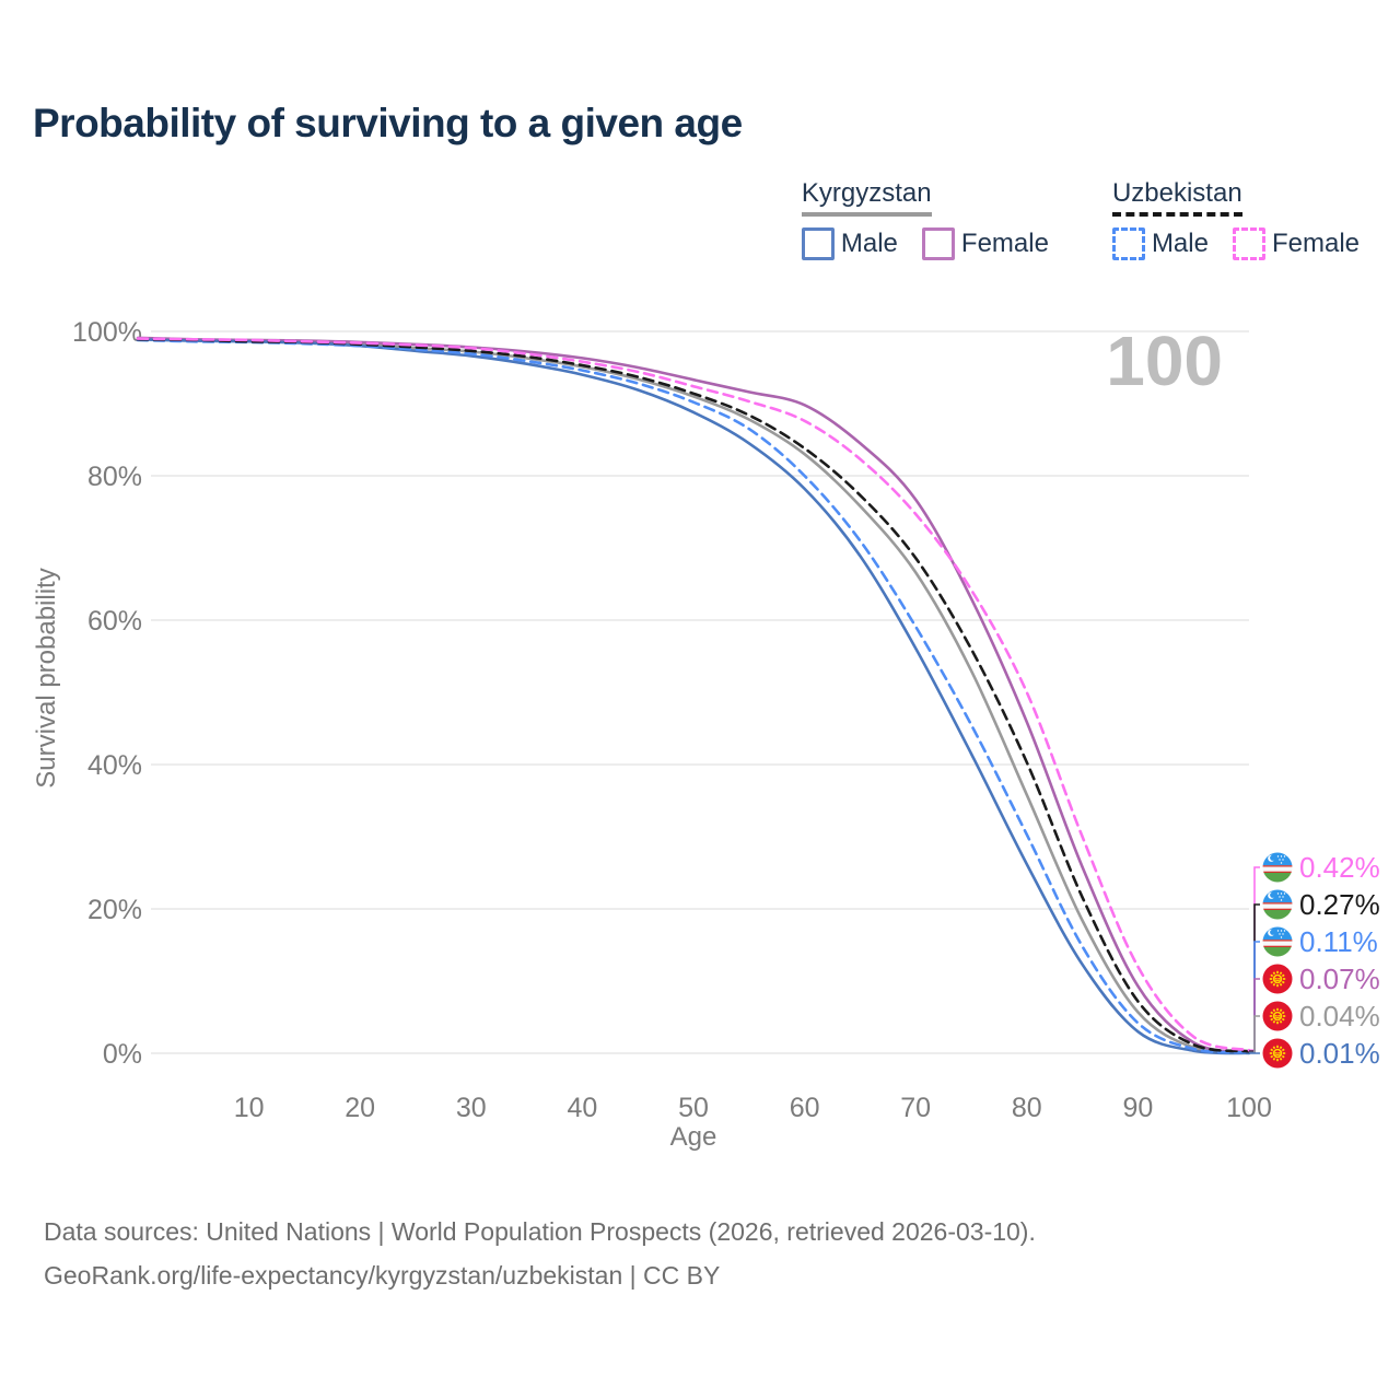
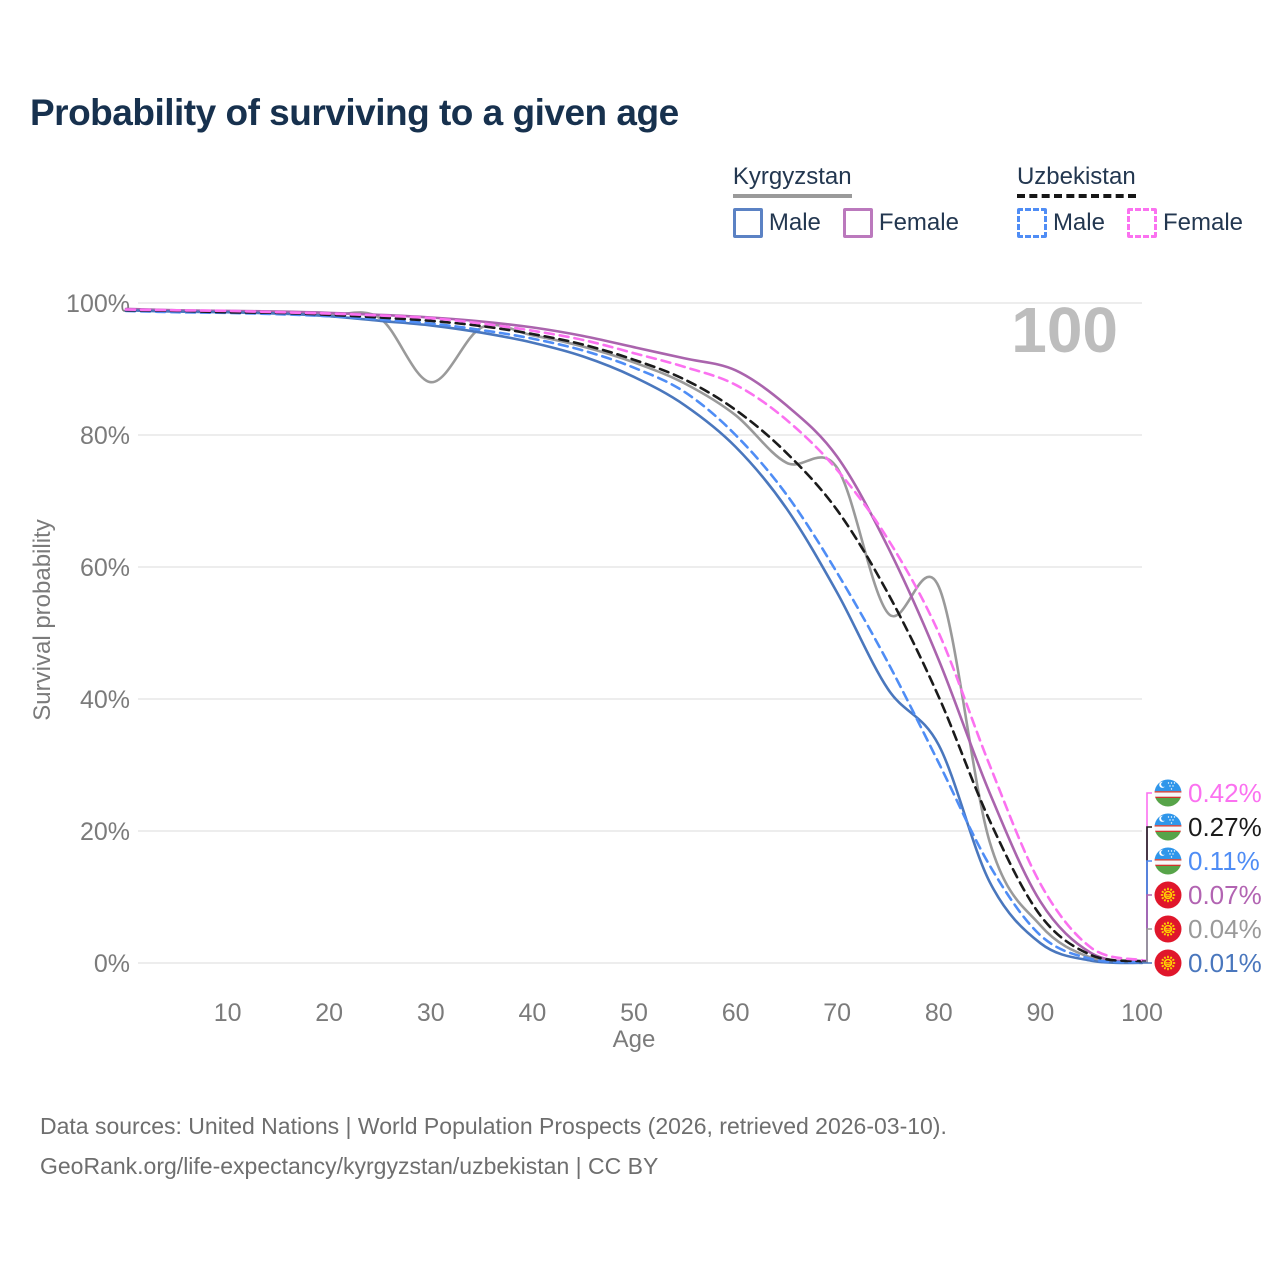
Kyrgyzstan/30: 97% -> 88%
Kyrgyzstan/70: 67% -> 75%
Kyrgyzstan/80: 36% -> 57%
Kyrgyzstan Male/80: 26% -> 33%
